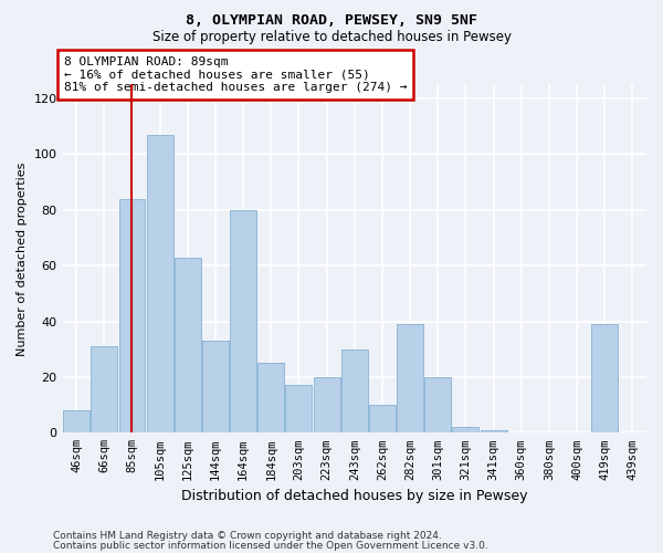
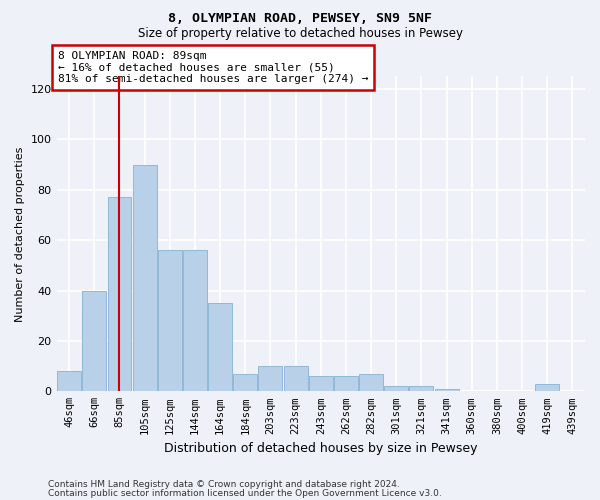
66sqm: 31 -> 40
85sqm: 84 -> 77
105sqm: 107 -> 90
125sqm: 63 -> 56
144sqm: 33 -> 56
164sqm: 80 -> 35
184sqm: 25 -> 7
203sqm: 17 -> 10
223sqm: 20 -> 10
243sqm: 30 -> 6
262sqm: 10 -> 6
282sqm: 39 -> 7
301sqm: 20 -> 2
419sqm: 39 -> 3
